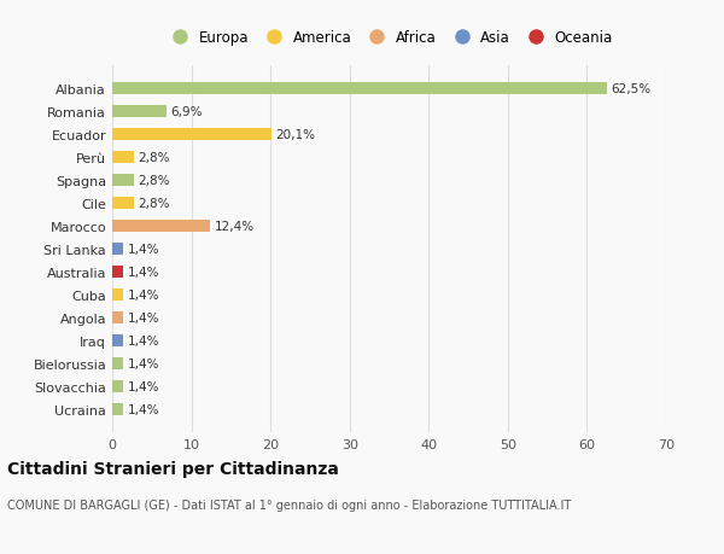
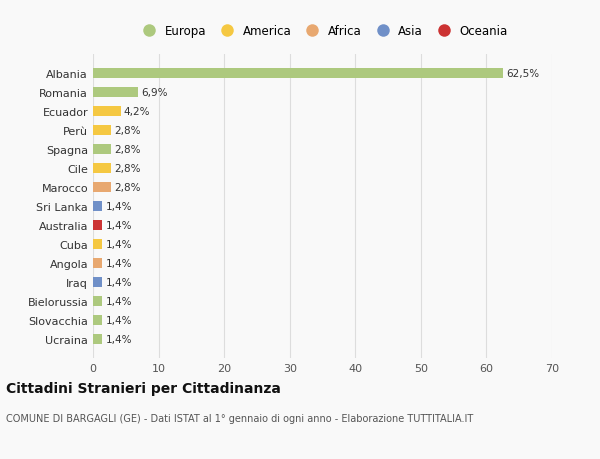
Ecuador: 20,1% -> 4,2%
Marocco: 12,4% -> 2,8%
